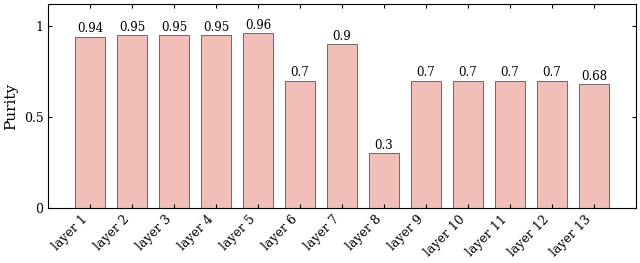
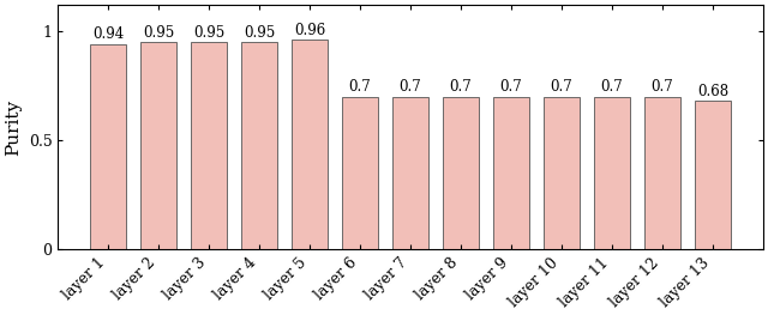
layer 7: 0.9 -> 0.7
layer 8: 0.3 -> 0.7
